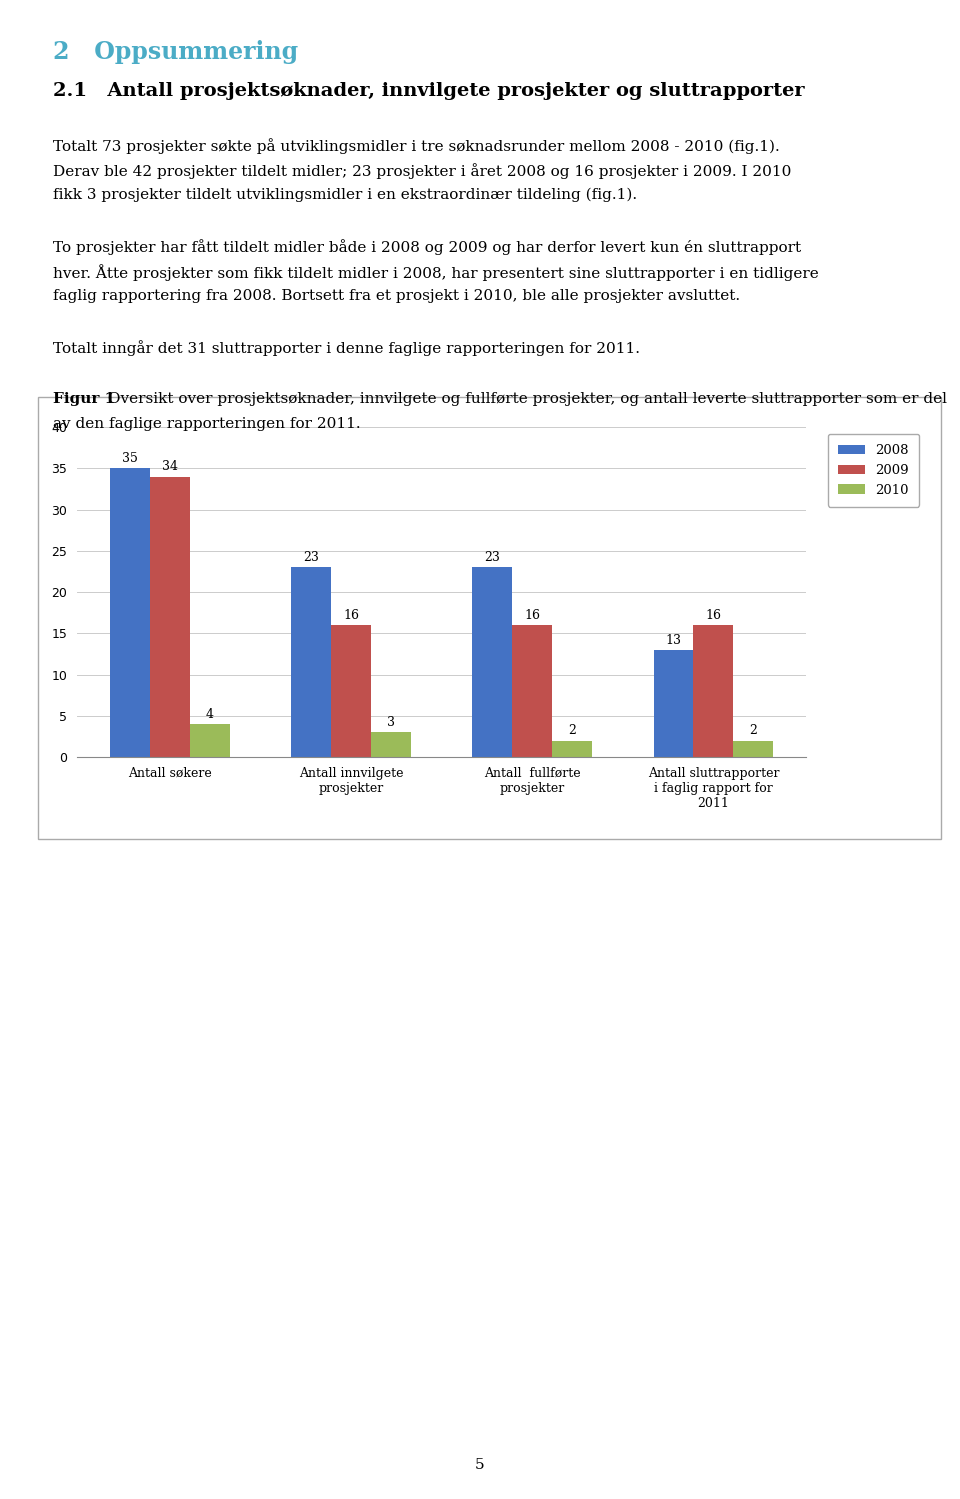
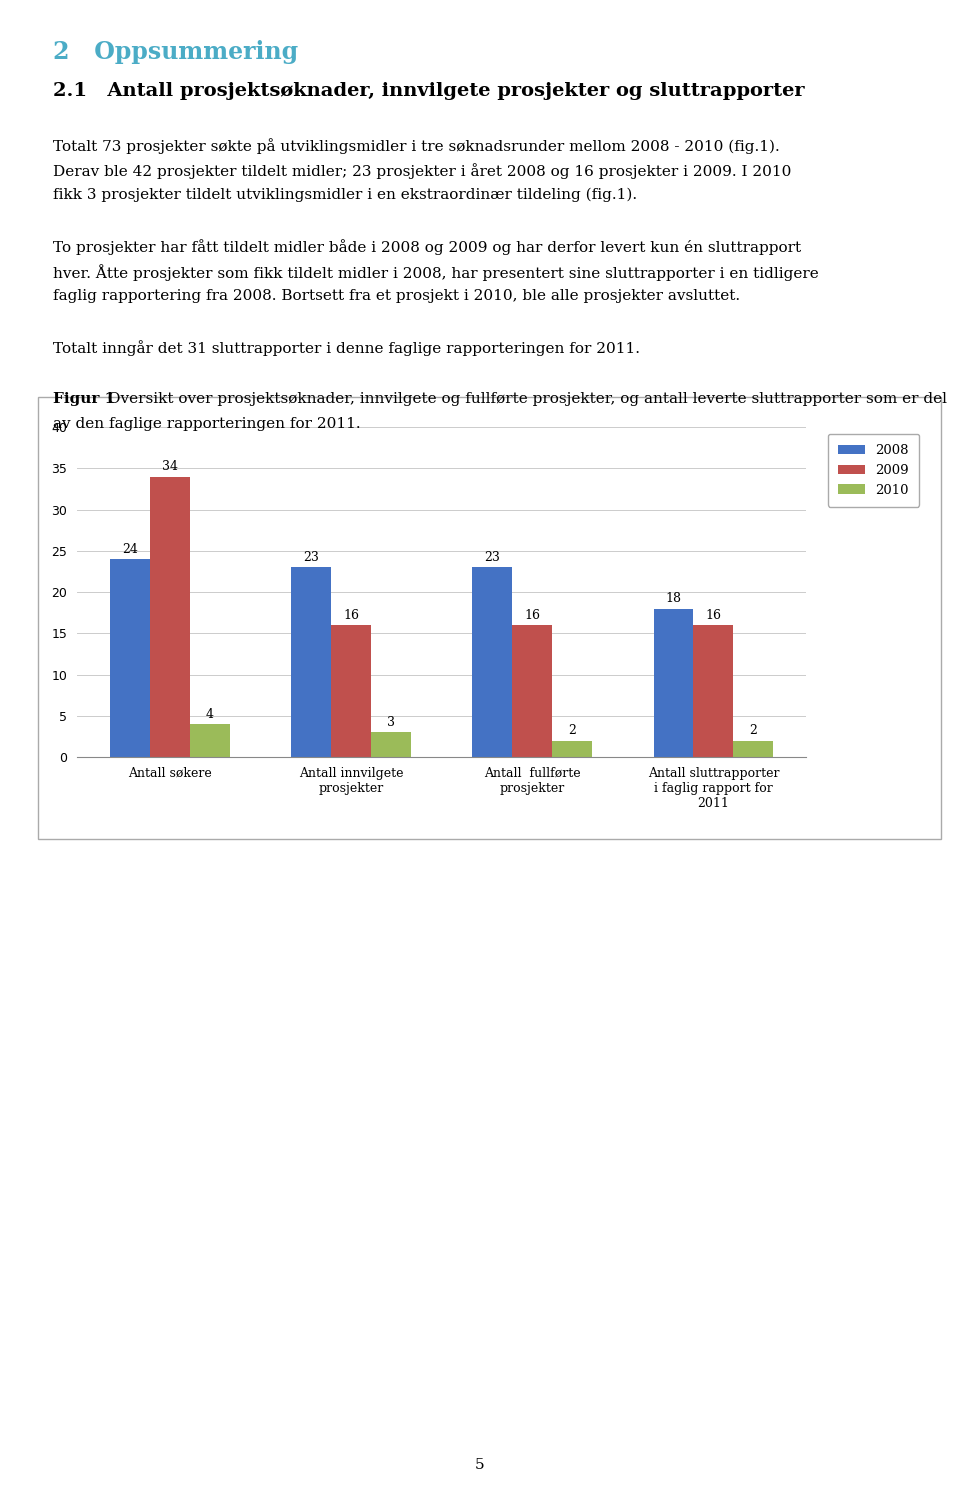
2008/Antall søkere: 35 -> 24
2008/Antall sluttrapporter i faglig rapport for 2011: 13 -> 18
